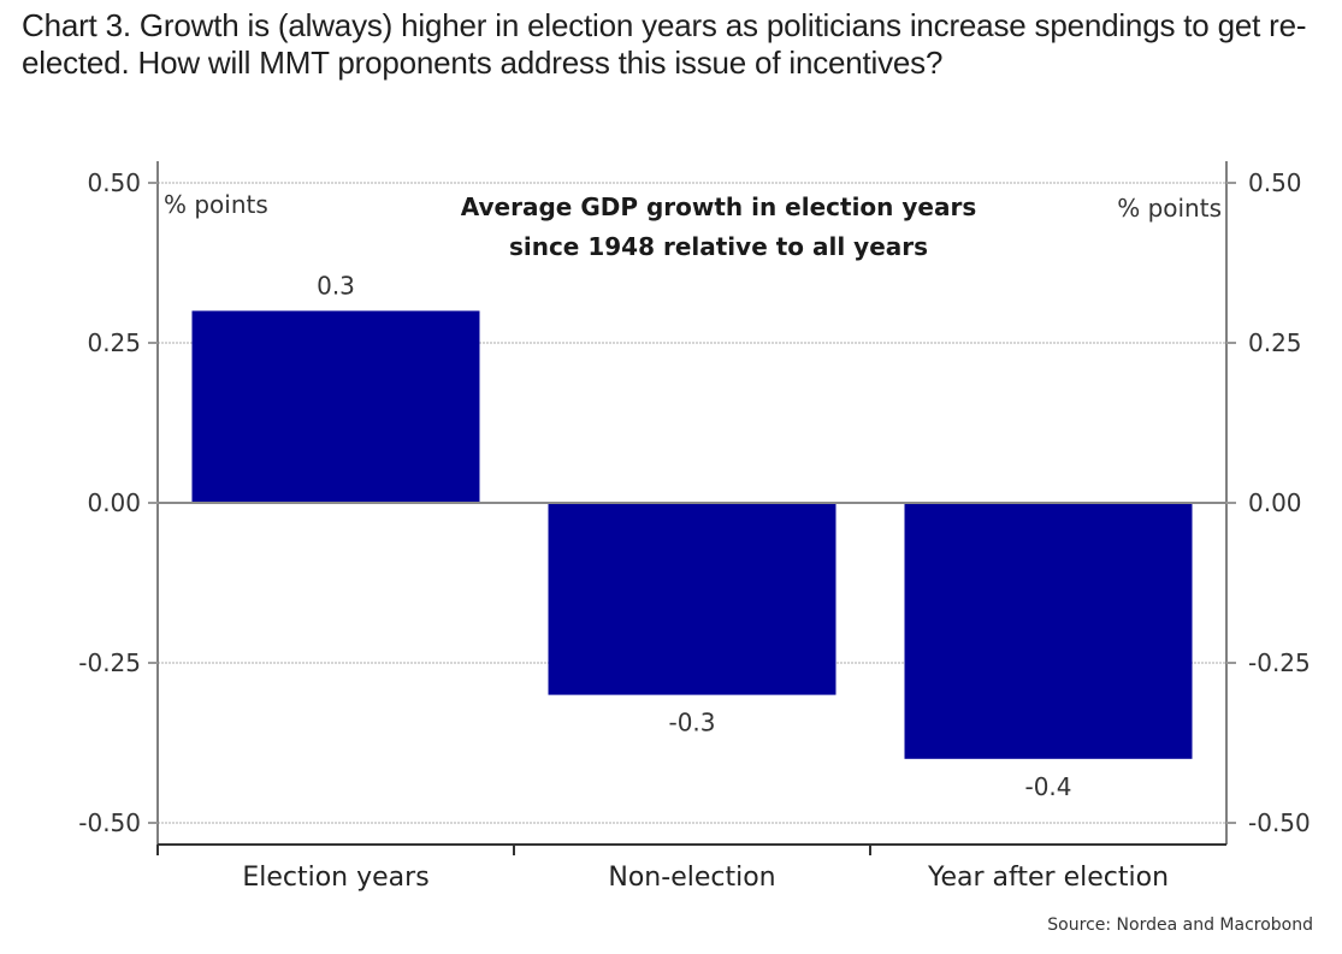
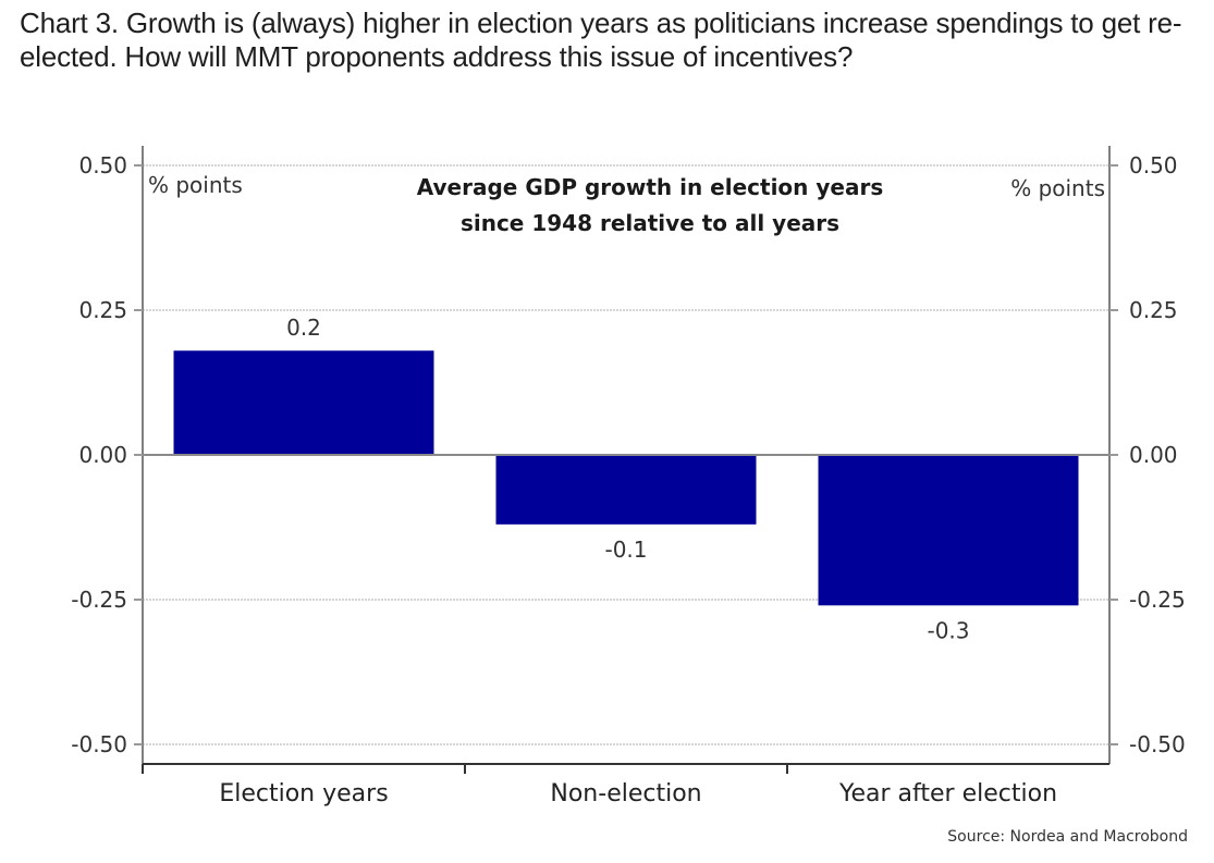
Election years: 0.3 -> 0.2
Non-election: -0.3 -> -0.1
Year after election: -0.4 -> -0.3
